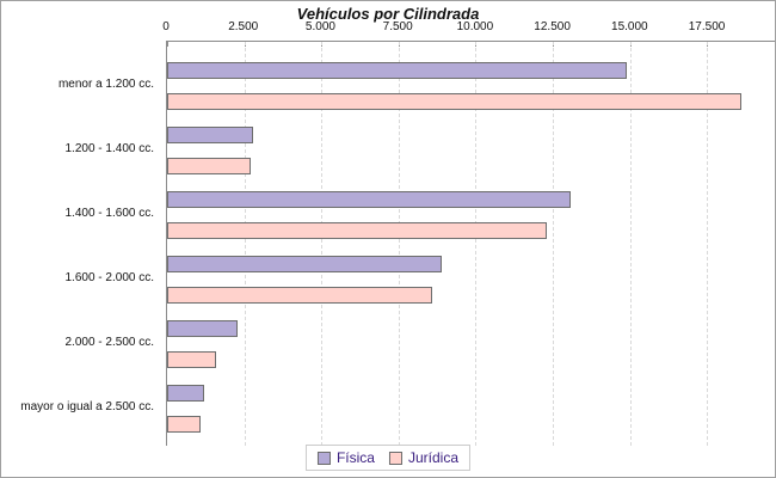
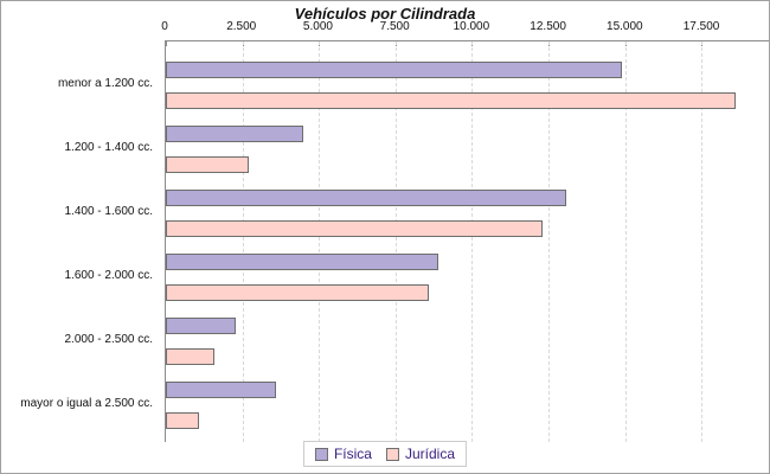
Física/1.200 - 1.400 cc.: 2800 -> 4500
Física/mayor o igual a 2.500 cc.: 1200 -> 3600
